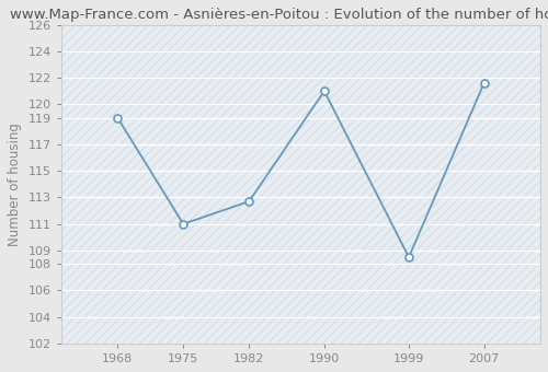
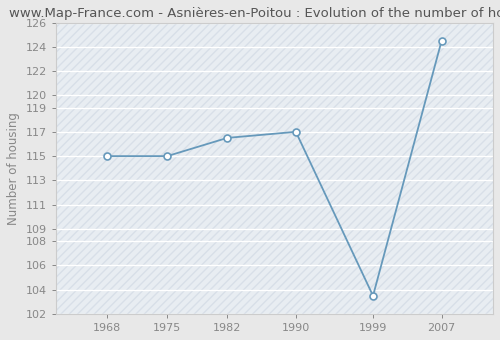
1968: 119.0 -> 115.0
1975: 111.0 -> 115.0
1982: 112.7 -> 116.5
1990: 121.0 -> 117.0
1999: 108.5 -> 103.5
2007: 121.6 -> 124.5
